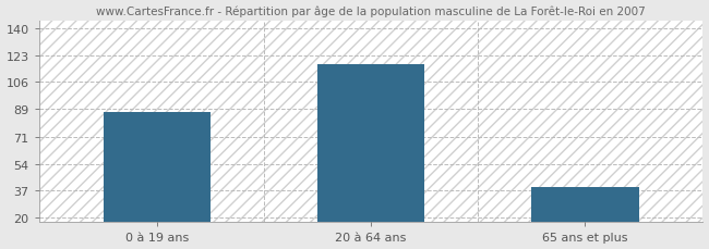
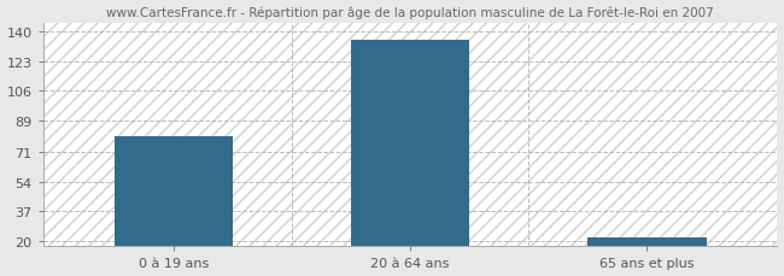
0 à 19 ans: 87 -> 80
20 à 64 ans: 117 -> 135
65 ans et plus: 39 -> 22
